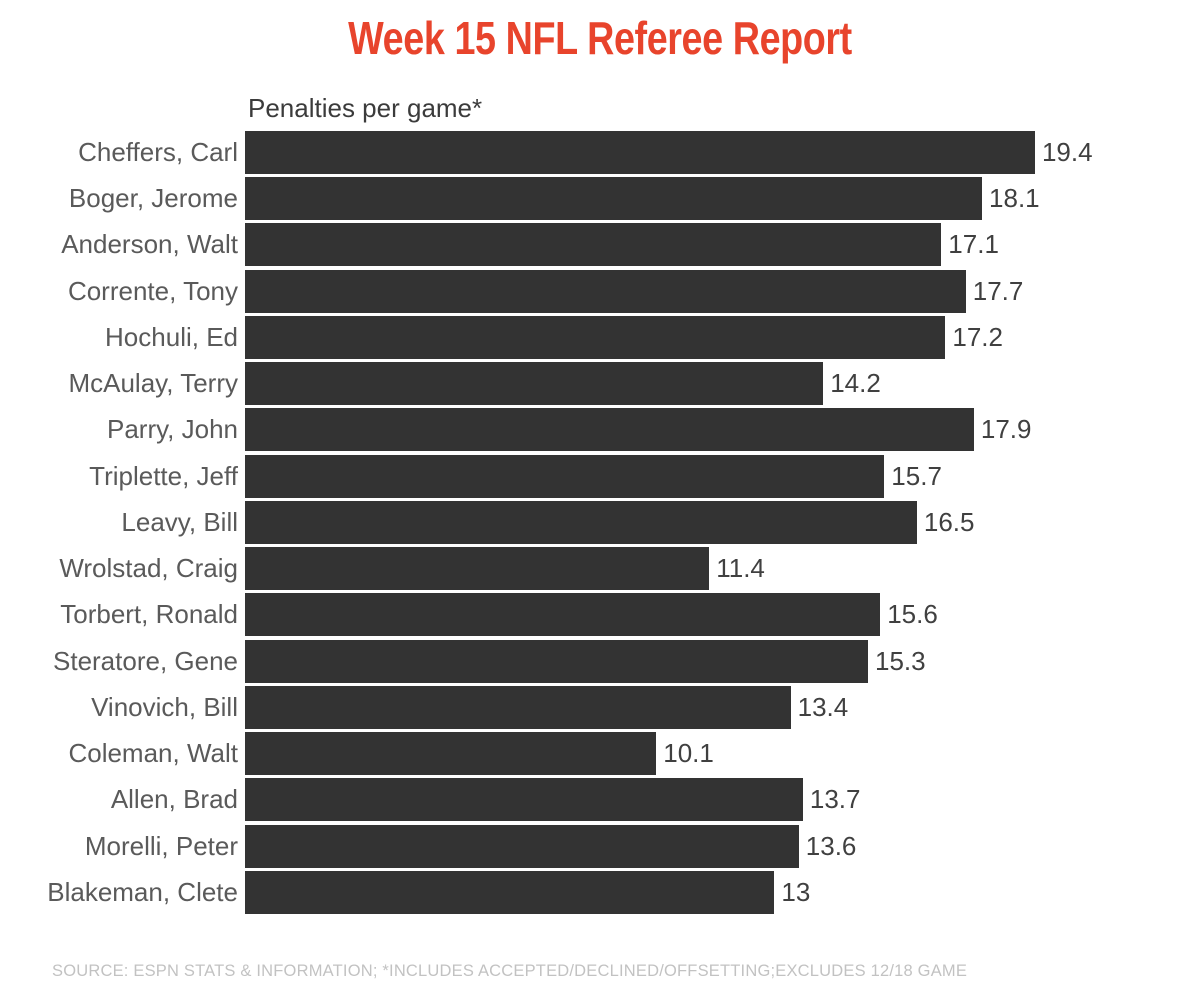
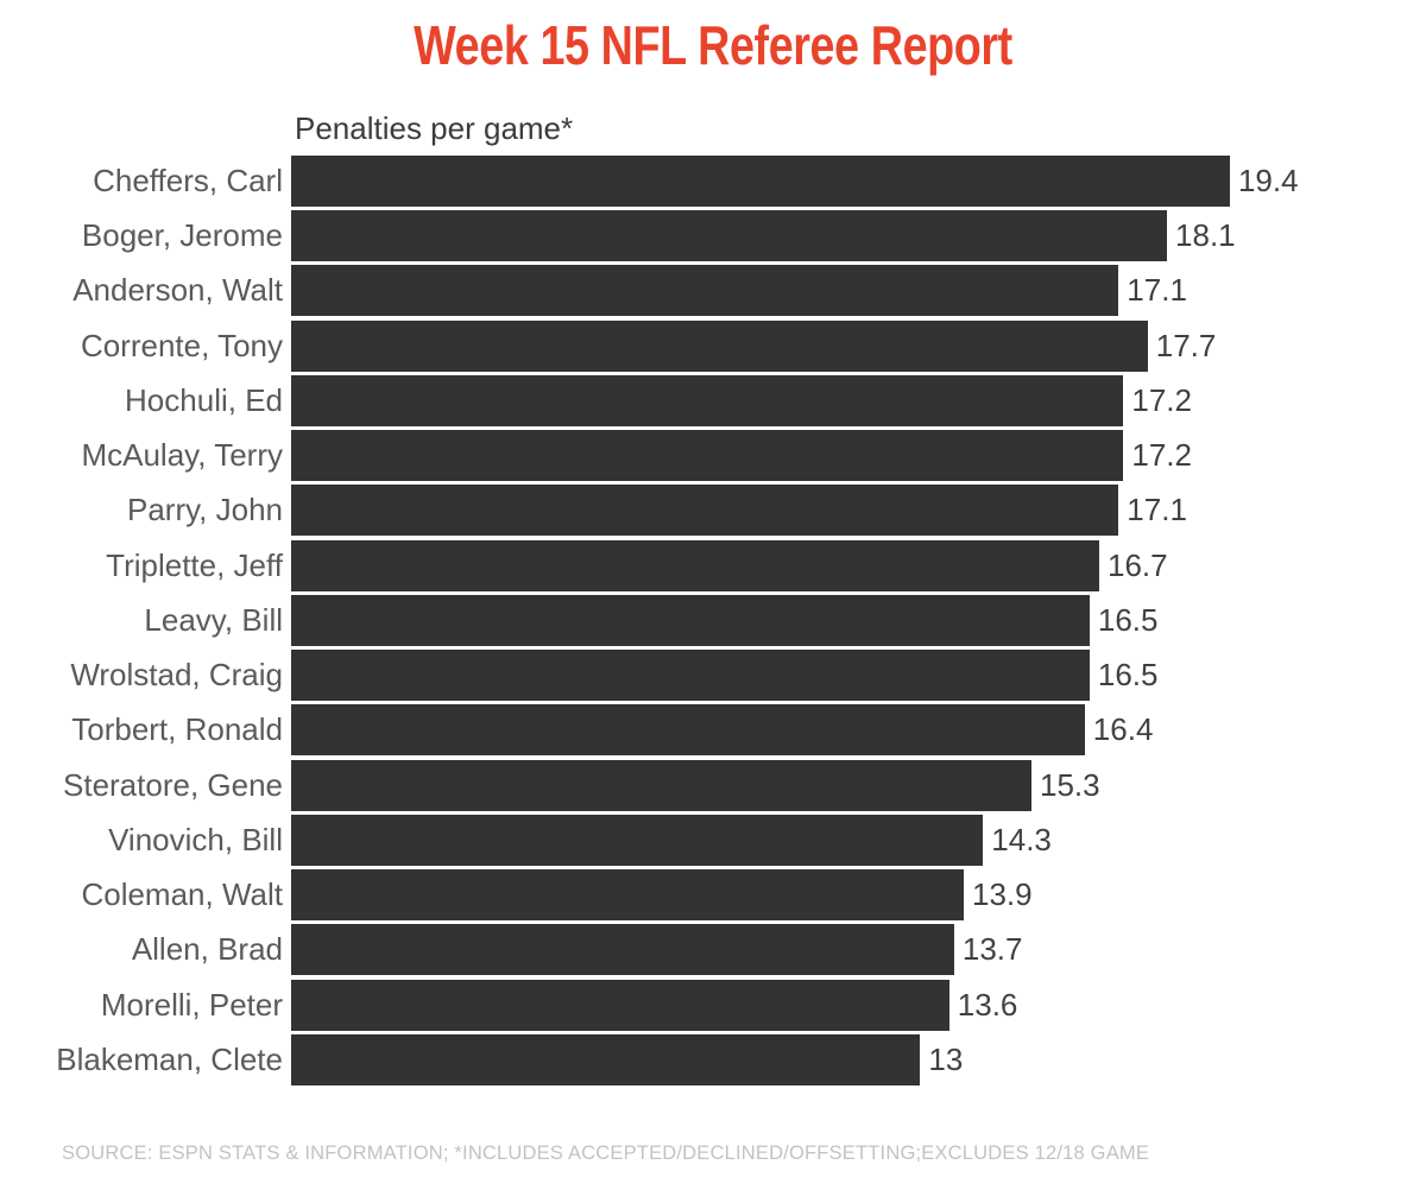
McAulay, Terry: 14.2 -> 17.2
Parry, John: 17.9 -> 17.1
Triplette, Jeff: 15.7 -> 16.7
Wrolstad, Craig: 11.4 -> 16.5
Torbert, Ronald: 15.6 -> 16.4
Vinovich, Bill: 13.4 -> 14.3
Coleman, Walt: 10.1 -> 13.9
